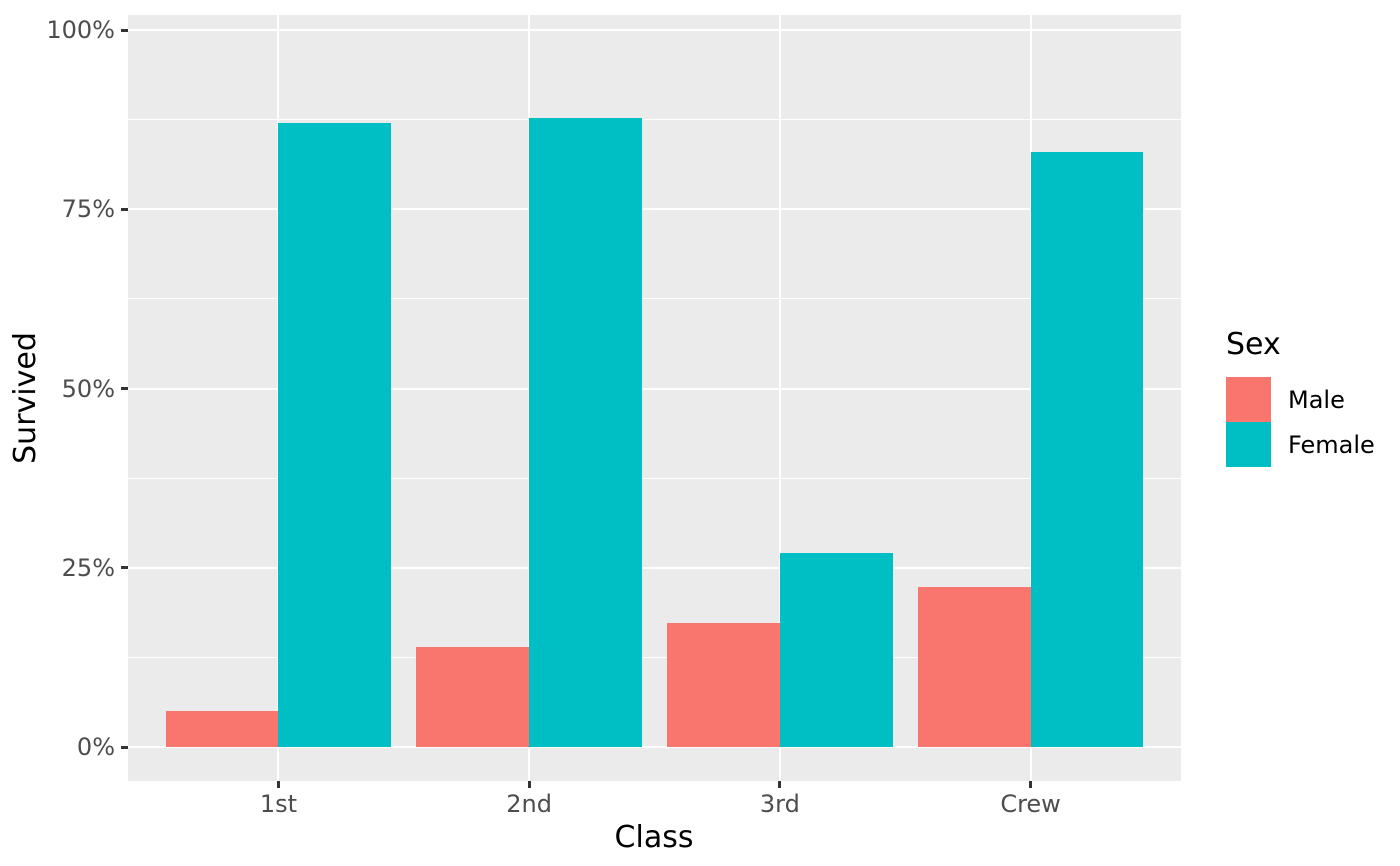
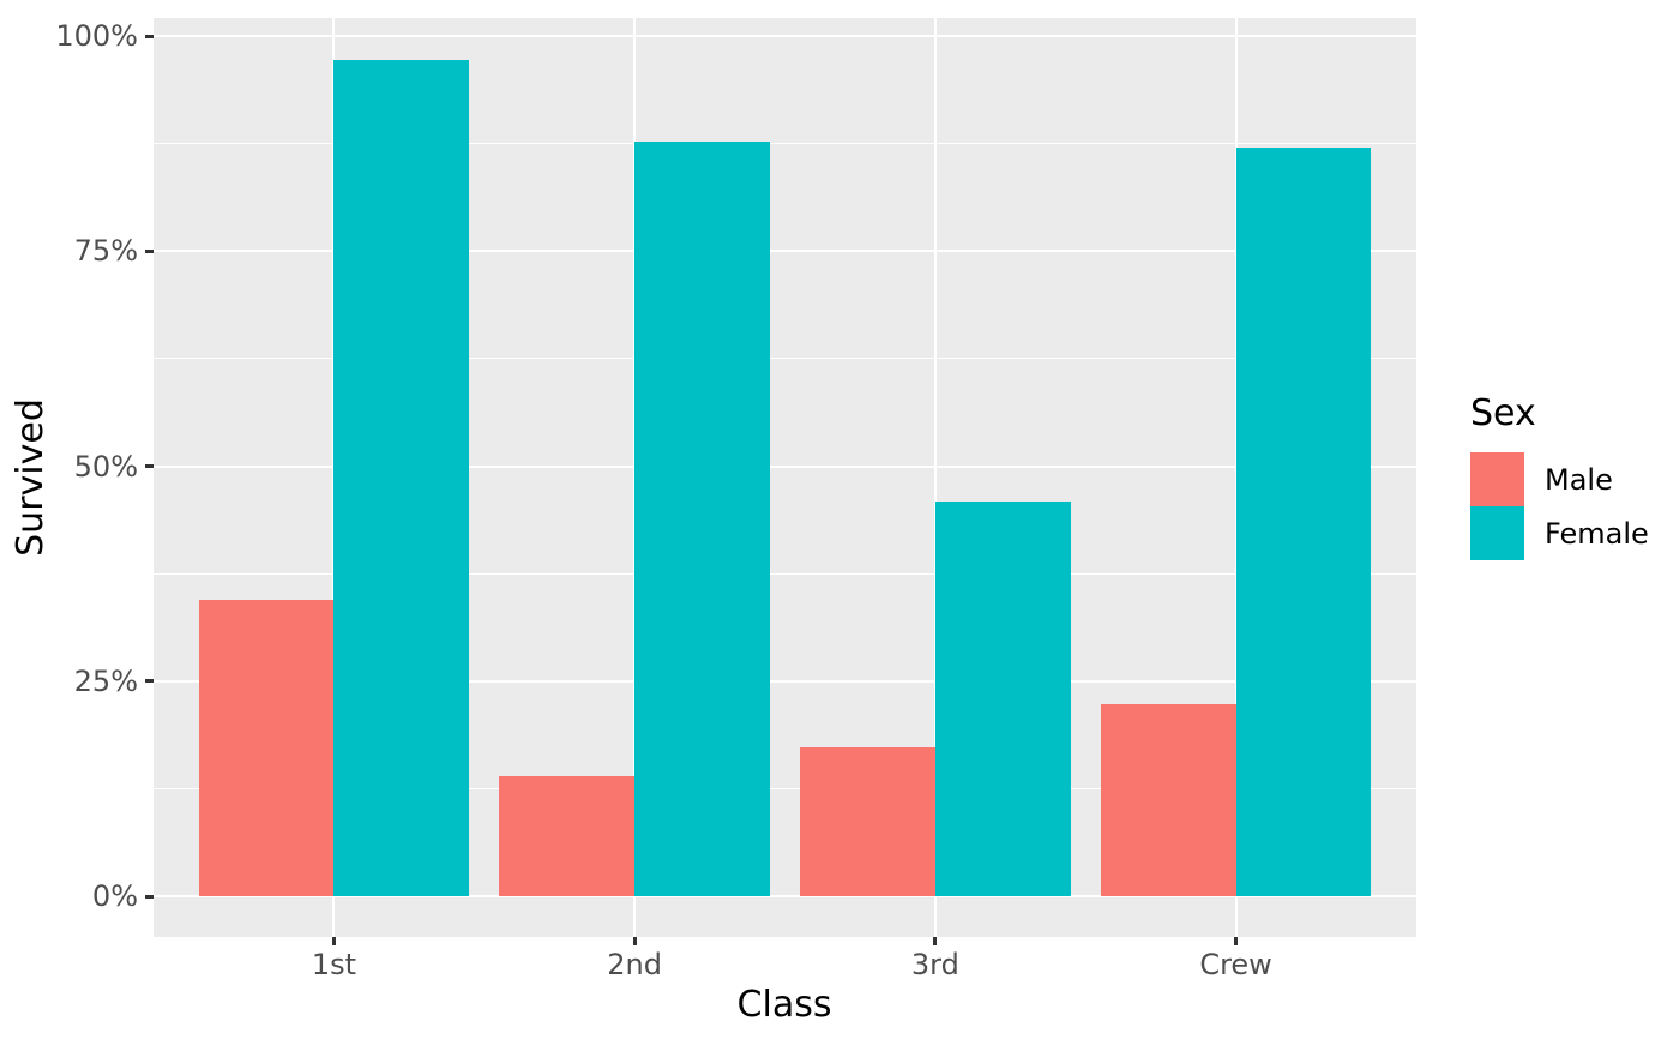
Male/1st: 5% -> 34%
Female/1st: 87% -> 97%
Female/3rd: 27% -> 46%
Female/Crew: 83% -> 87%
